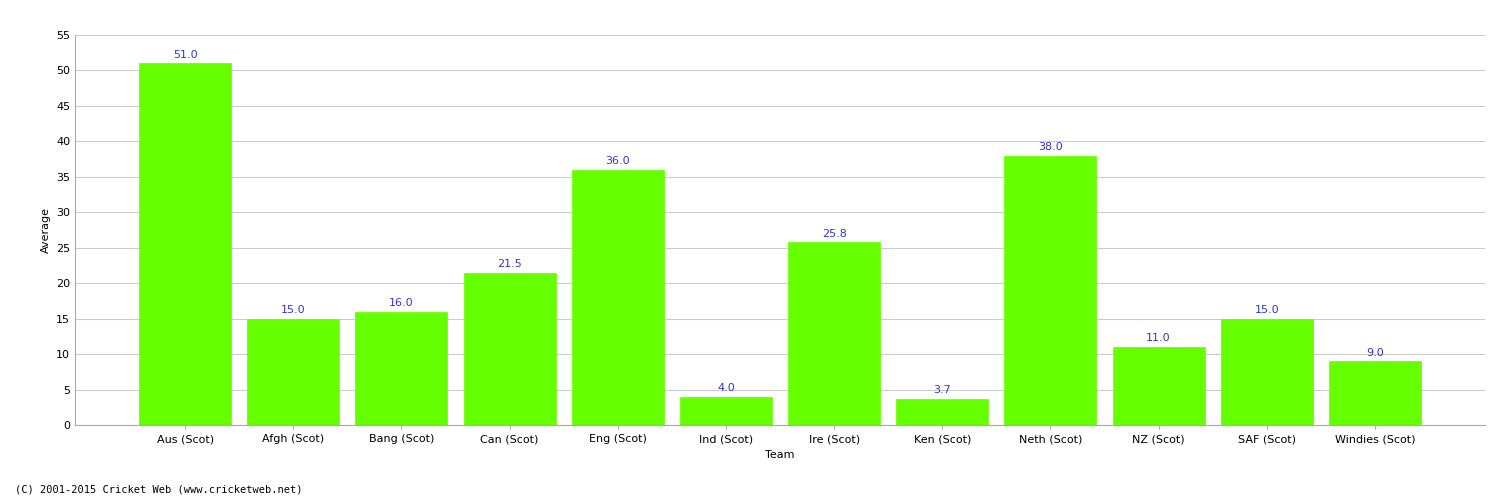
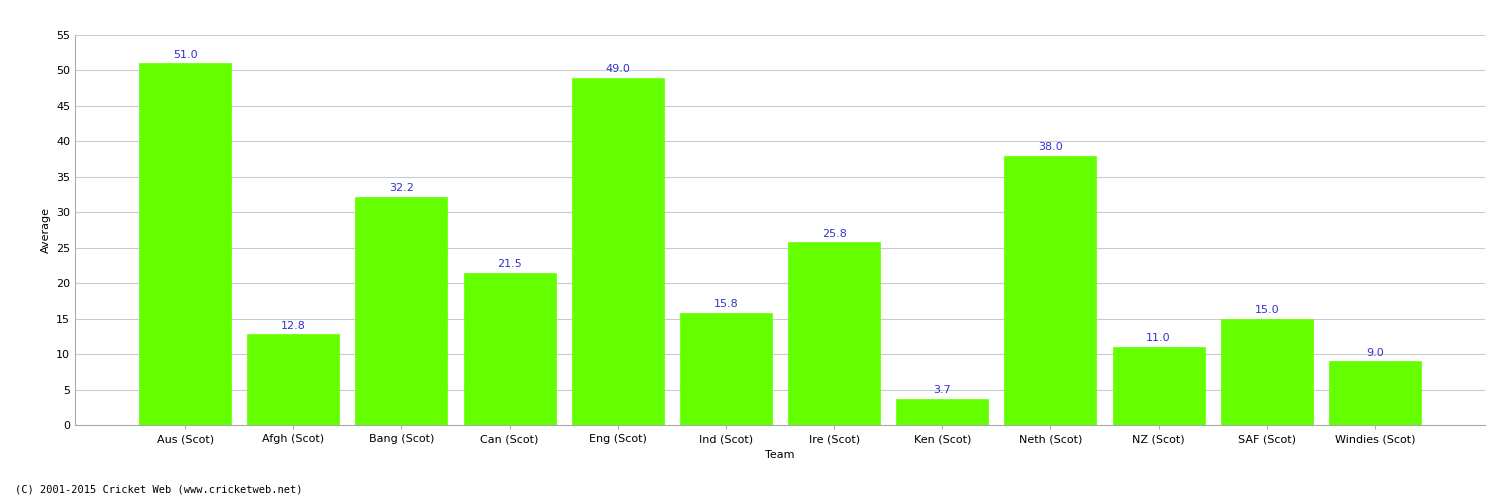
Afgh (Scot): 15.0 -> 12.8
Bang (Scot): 16.0 -> 32.2
Eng (Scot): 36.0 -> 49.0
Ind (Scot): 4.0 -> 15.8
